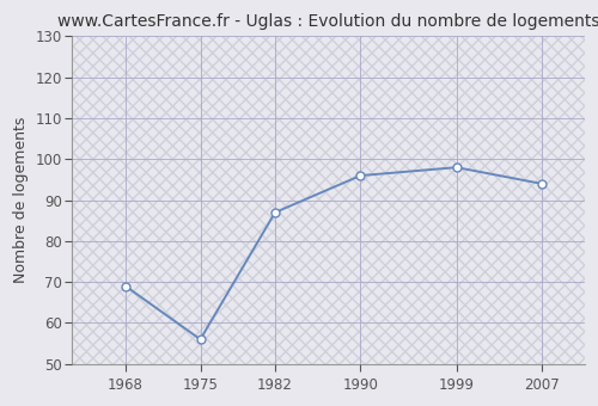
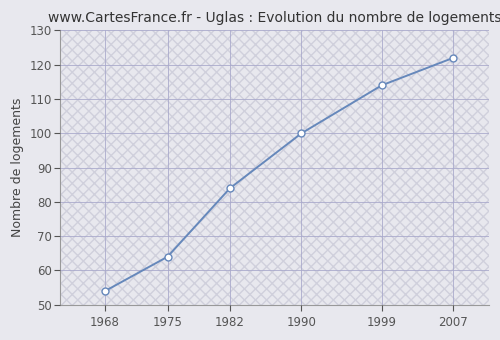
1968: 69 -> 54
1975: 56 -> 64
1982: 87 -> 84
1990: 96 -> 100
1999: 98 -> 114
2007: 94 -> 122
